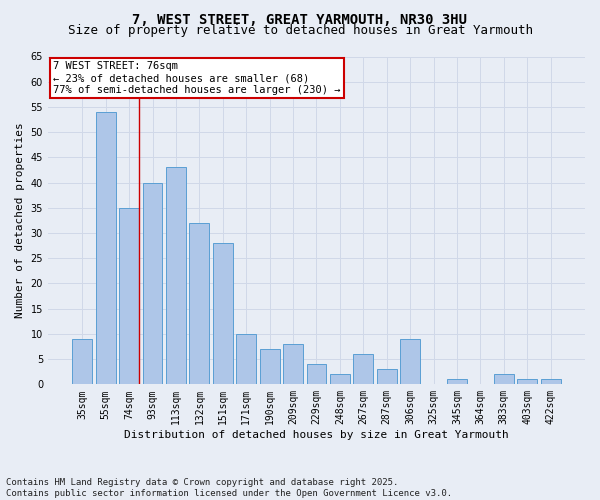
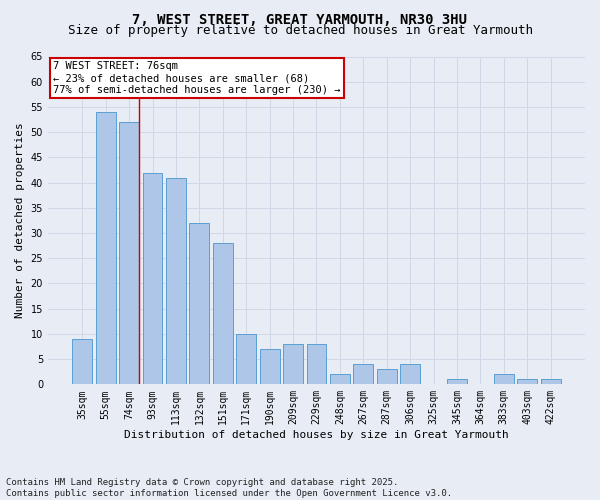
74sqm: 35 -> 52
93sqm: 40 -> 42
113sqm: 43 -> 41
229sqm: 4 -> 8
267sqm: 6 -> 4
306sqm: 9 -> 4
